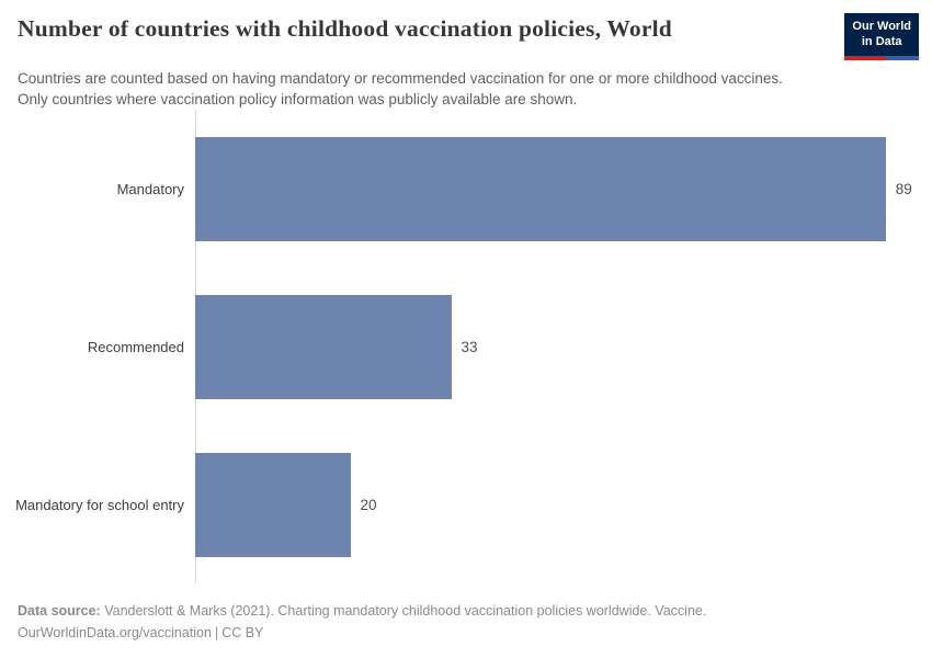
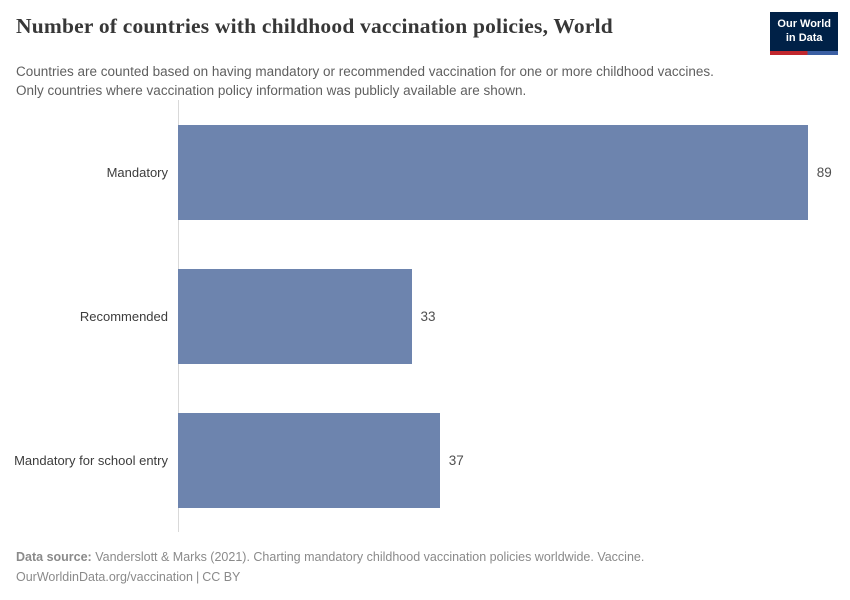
Mandatory for school entry: 20 -> 37
